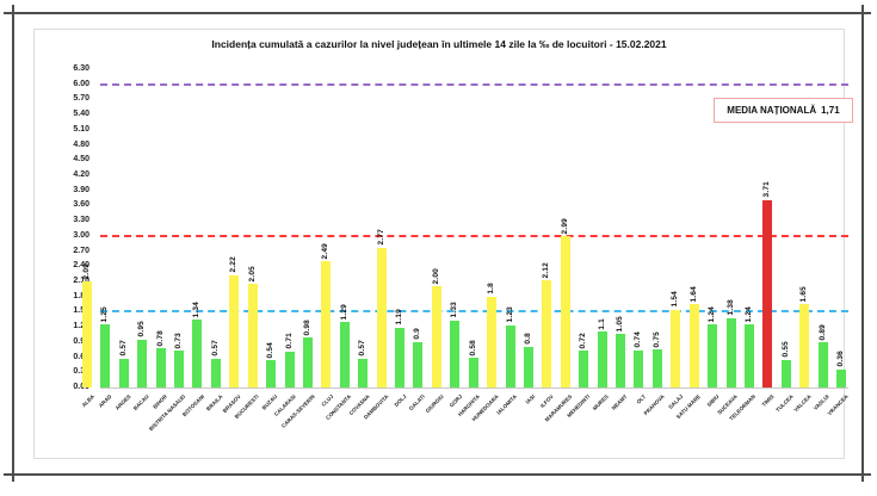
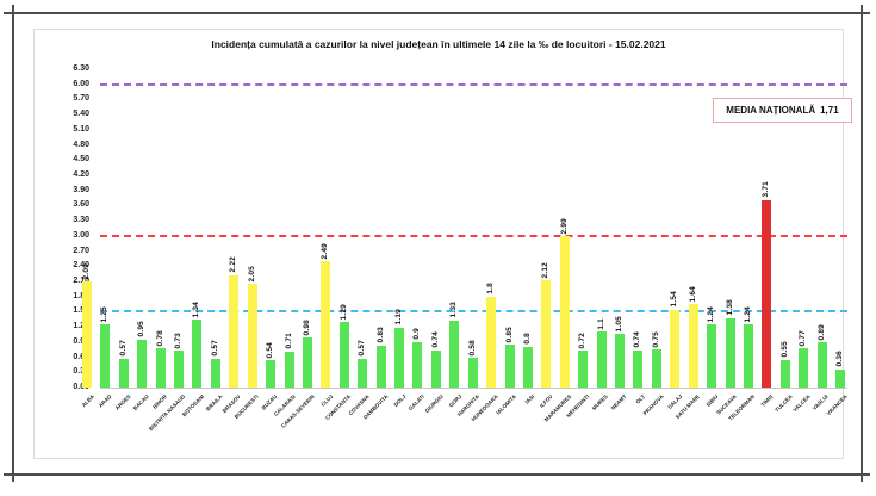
DAMBOVITA: 2.77 -> 0.83
GIURGIU: 2.00 -> 0.74
IALOMITA: 1.23 -> 0.85
VALCEA: 1.65 -> 0.77
